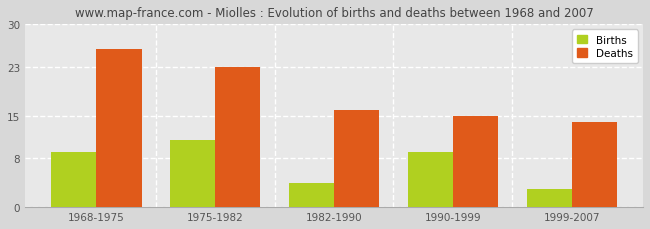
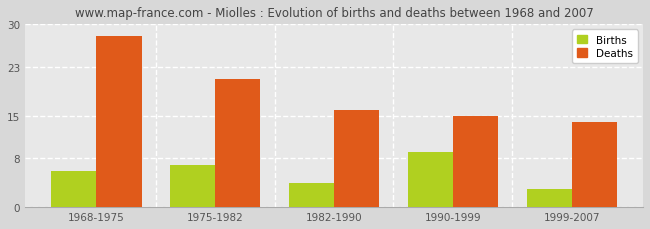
Births/1968-1975: 9 -> 6
Deaths/1968-1975: 26 -> 28
Births/1975-1982: 11 -> 7
Deaths/1975-1982: 23 -> 21
